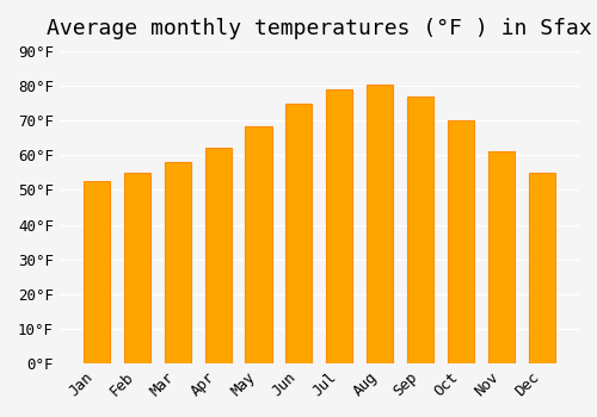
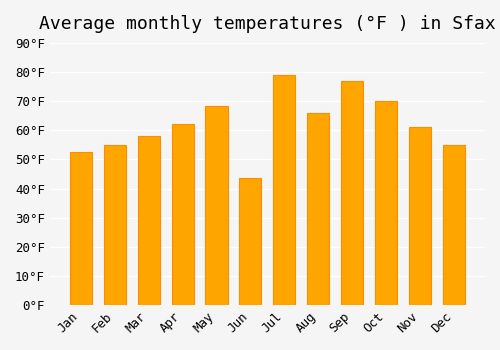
Jun: 75.0°F -> 43.5°F
Aug: 80.5°F -> 66.0°F
